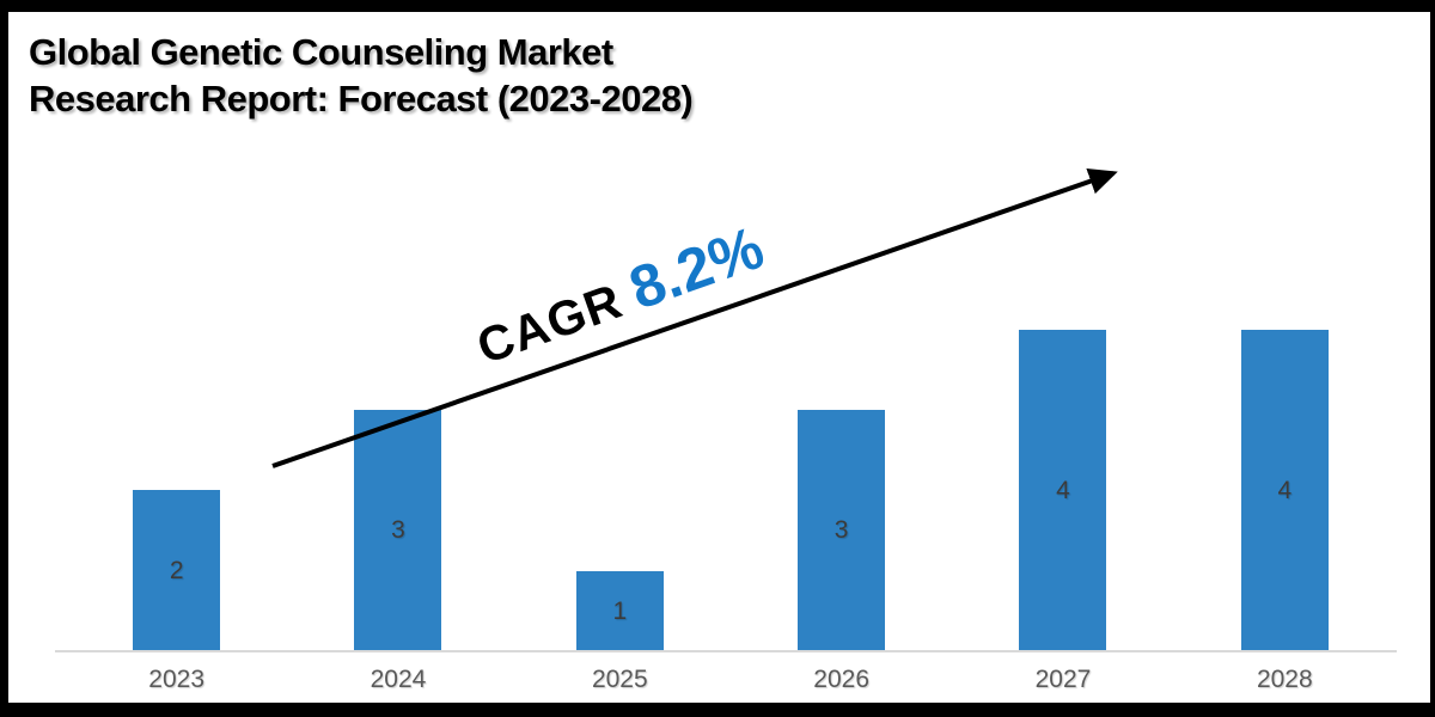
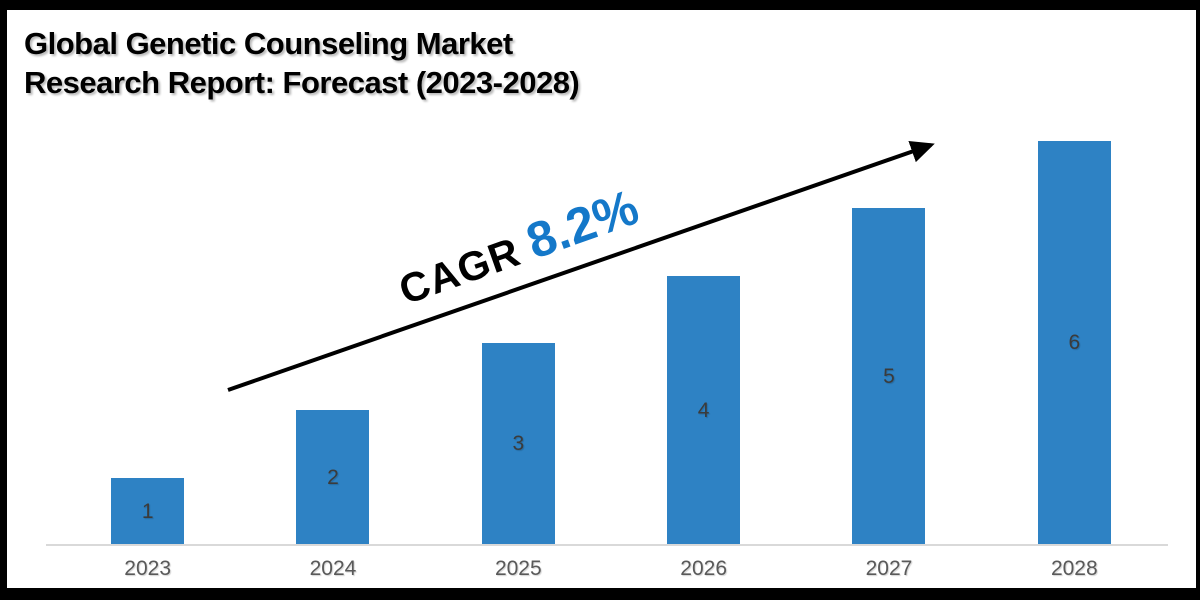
2023: 2 -> 1
2024: 3 -> 2
2025: 1 -> 3
2026: 3 -> 4
2027: 4 -> 5
2028: 4 -> 6
